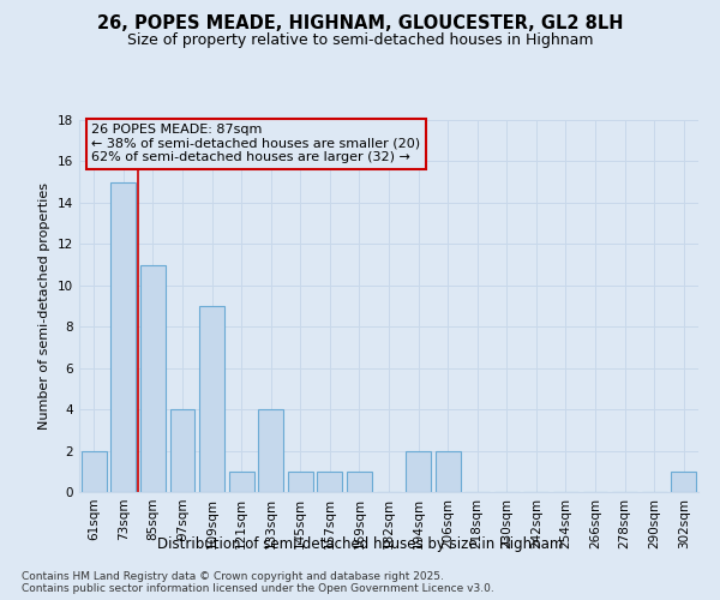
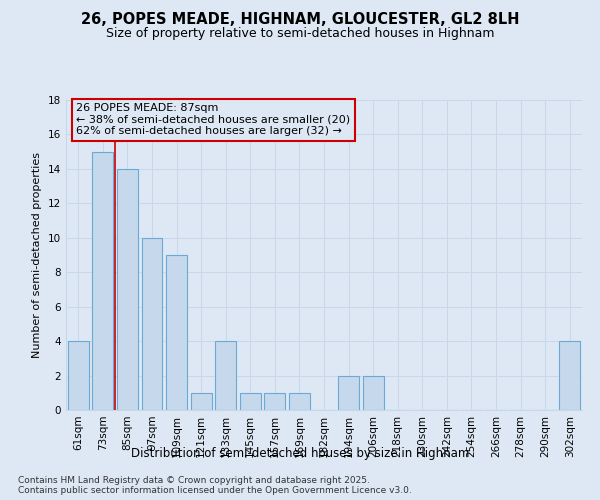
61sqm: 2 -> 4
85sqm: 11 -> 14
97sqm: 4 -> 10
302sqm: 1 -> 4
